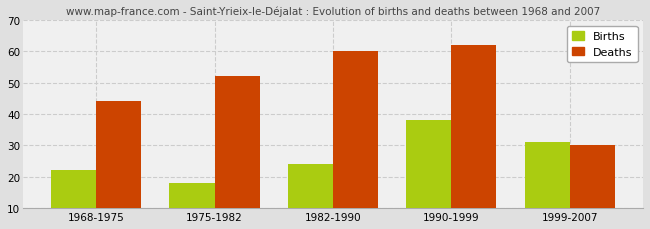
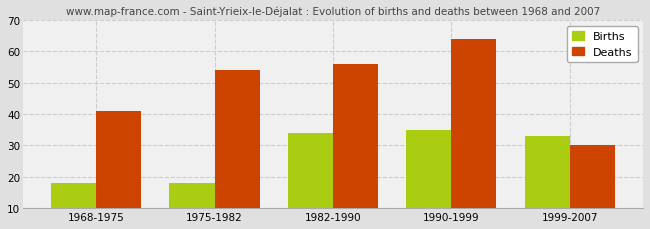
Births/1968-1975: 22 -> 18
Deaths/1968-1975: 44 -> 41
Deaths/1975-1982: 52 -> 54
Births/1982-1990: 24 -> 34
Deaths/1982-1990: 60 -> 56
Births/1990-1999: 38 -> 35
Deaths/1990-1999: 62 -> 64
Births/1999-2007: 31 -> 33
